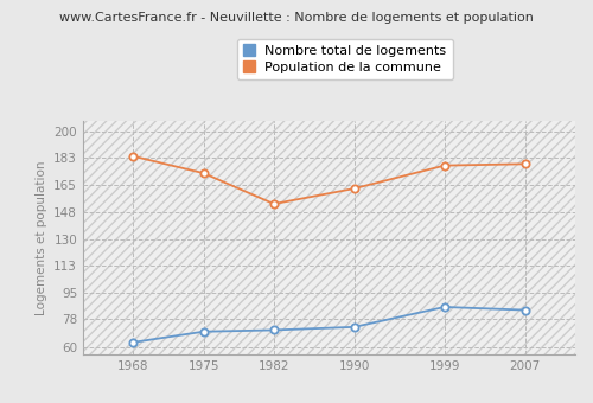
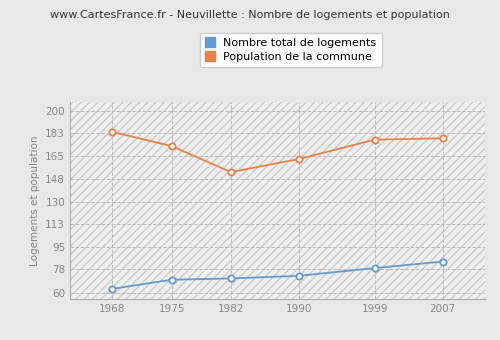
Nombre total de logements/1999: 86 -> 79
